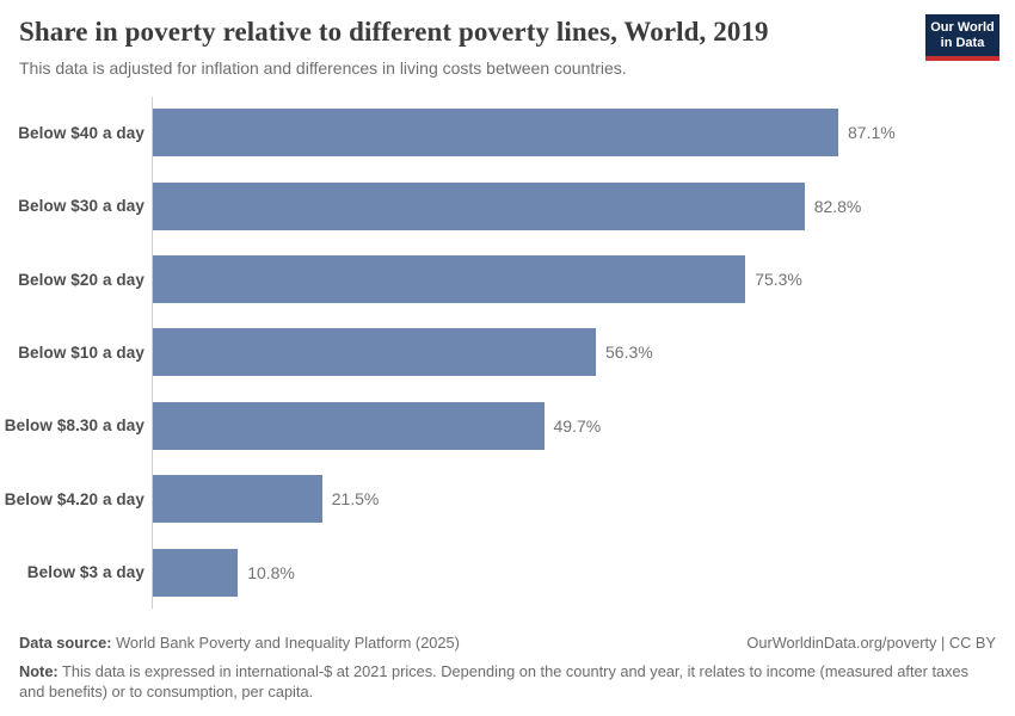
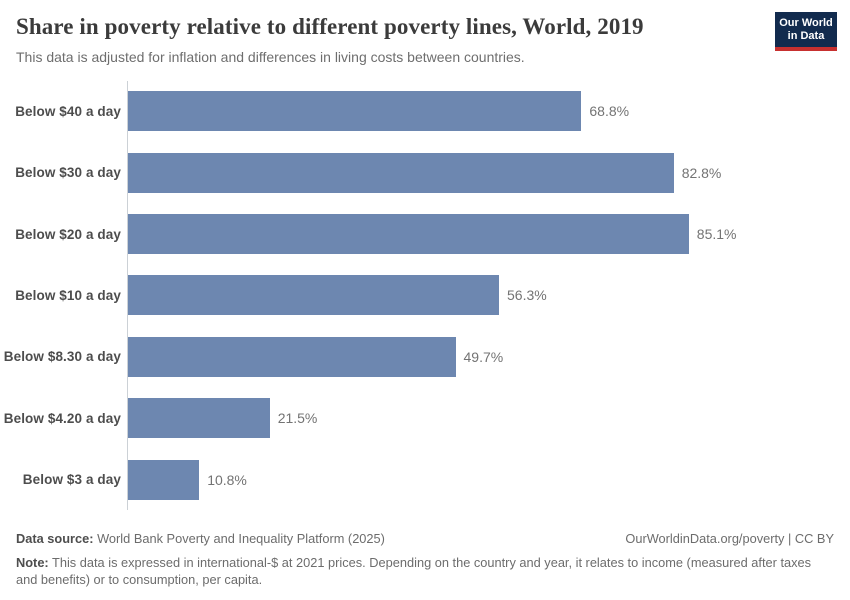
Below $40 a day: 87.1% -> 68.8%
Below $20 a day: 75.3% -> 85.1%
